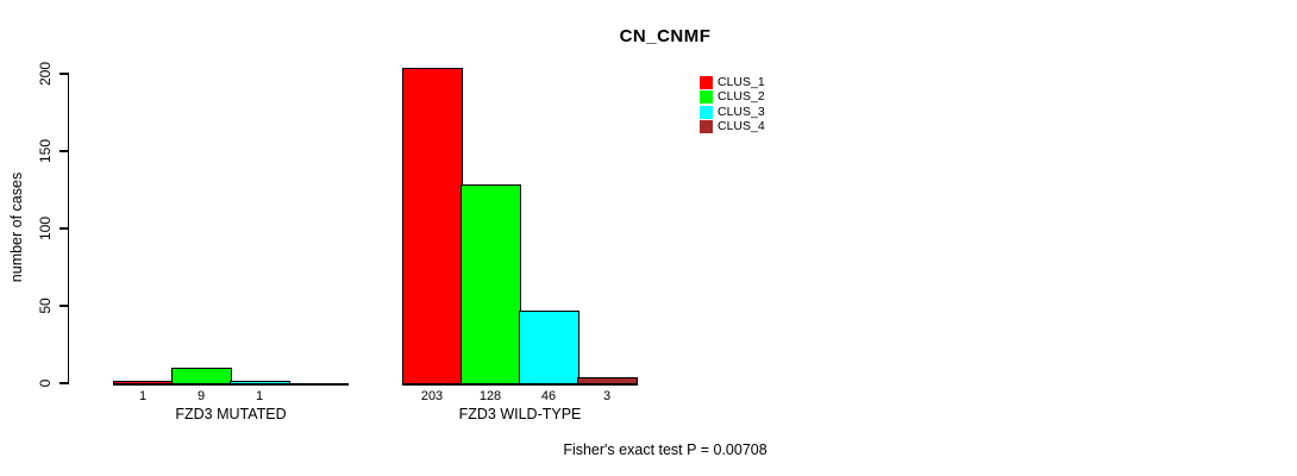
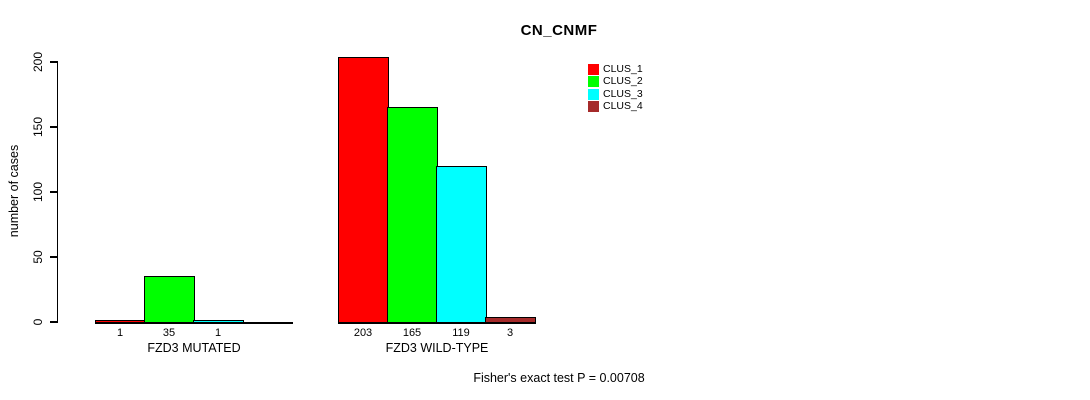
CLUS_2/FZD3 MUTATED: 9 -> 35
CLUS_2/FZD3 WILD-TYPE: 128 -> 165
CLUS_3/FZD3 WILD-TYPE: 46 -> 119
